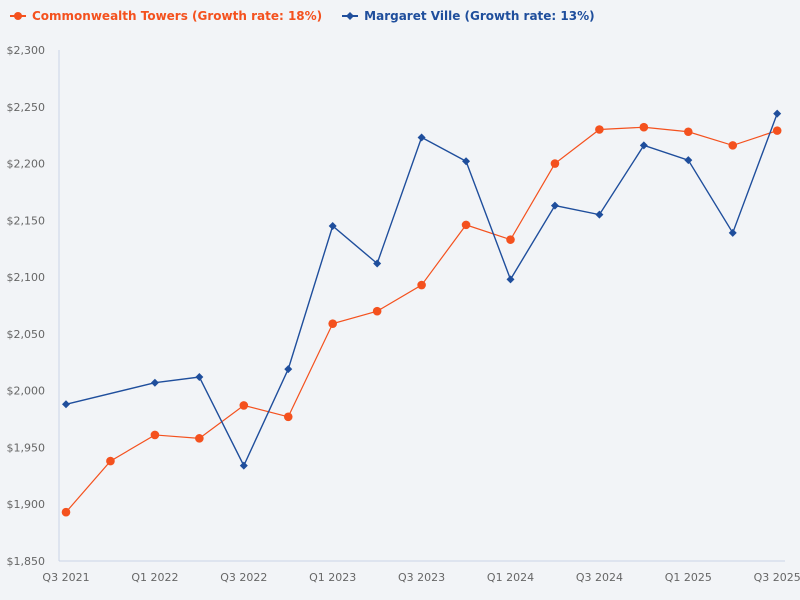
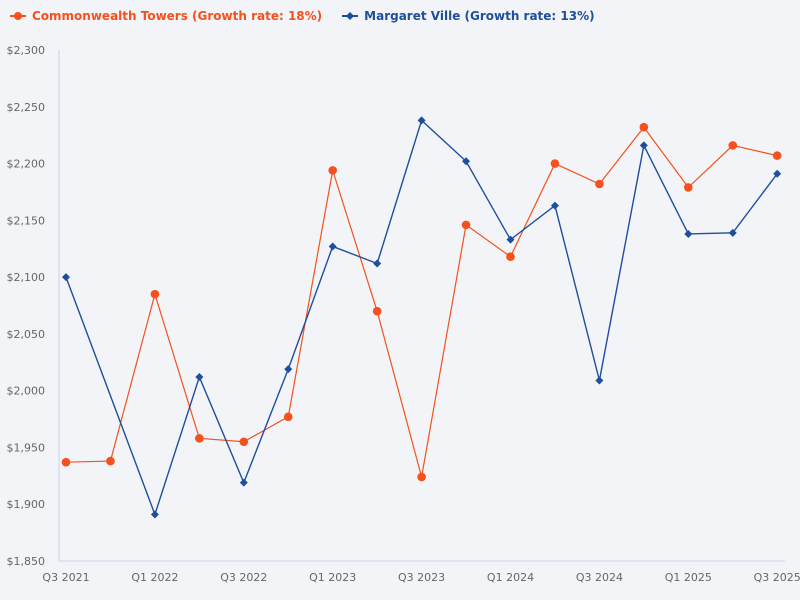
Commonwealth Towers (Growth rate: 18%)/Q3 2021: $1893 -> $1937
Margaret Ville (Growth rate: 13%)/Q3 2021: $1988 -> $2100
Commonwealth Towers (Growth rate: 18%)/Q1 2022: $1961 -> $2085
Margaret Ville (Growth rate: 13%)/Q1 2022: $2007 -> $1891
Commonwealth Towers (Growth rate: 18%)/Q3 2022: $1987 -> $1955
Margaret Ville (Growth rate: 13%)/Q3 2022: $1934 -> $1919
Commonwealth Towers (Growth rate: 18%)/Q1 2023: $2059 -> $2194
Margaret Ville (Growth rate: 13%)/Q1 2023: $2145 -> $2127
Commonwealth Towers (Growth rate: 18%)/Q3 2023: $2093 -> $1924
Margaret Ville (Growth rate: 13%)/Q3 2023: $2223 -> $2238
Commonwealth Towers (Growth rate: 18%)/Q1 2024: $2133 -> $2118
Margaret Ville (Growth rate: 13%)/Q1 2024: $2098 -> $2133
Commonwealth Towers (Growth rate: 18%)/Q3 2024: $2230 -> $2182
Margaret Ville (Growth rate: 13%)/Q3 2024: $2155 -> $2009
Commonwealth Towers (Growth rate: 18%)/Q1 2025: $2228 -> $2179
Margaret Ville (Growth rate: 13%)/Q1 2025: $2203 -> $2138
Commonwealth Towers (Growth rate: 18%)/Q3 2025: $2229 -> $2207
Margaret Ville (Growth rate: 13%)/Q3 2025: $2244 -> $2191
